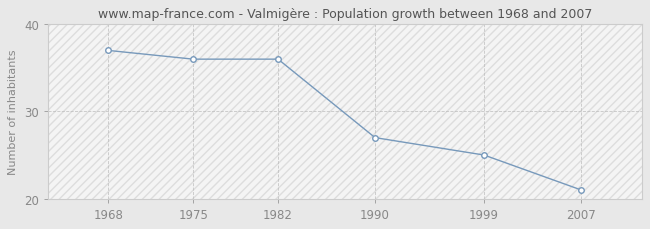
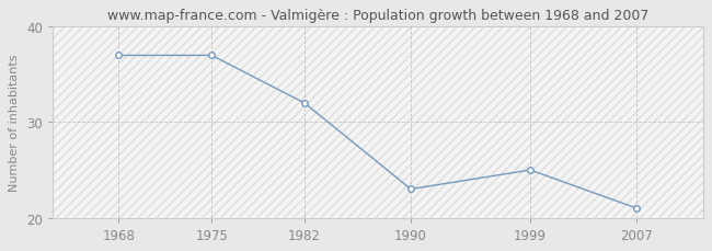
1975: 36 -> 37
1982: 36 -> 32
1990: 27 -> 23
